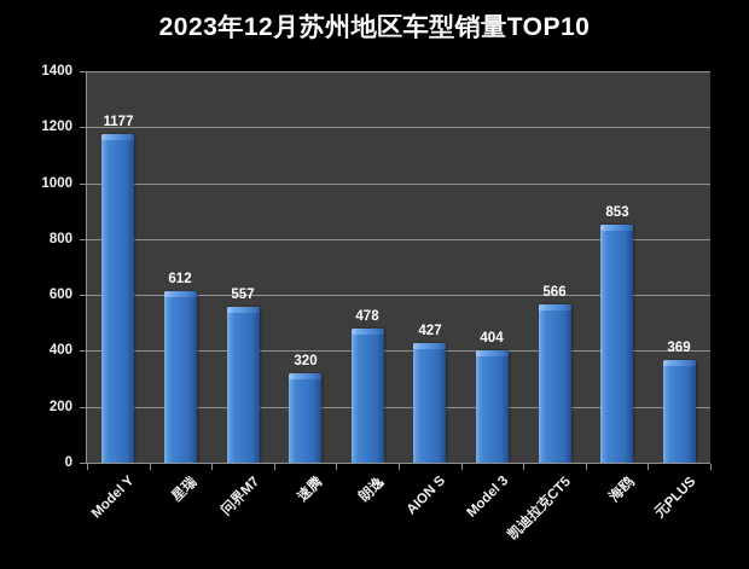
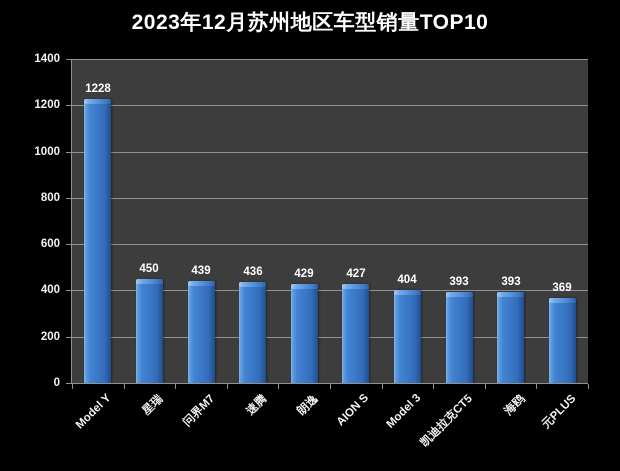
Model Y: 1177 -> 1228
星瑞: 612 -> 450
问界M7: 557 -> 439
速腾: 320 -> 436
朗逸: 478 -> 429
凯迪拉克CT5: 566 -> 393
海鸥: 853 -> 393
